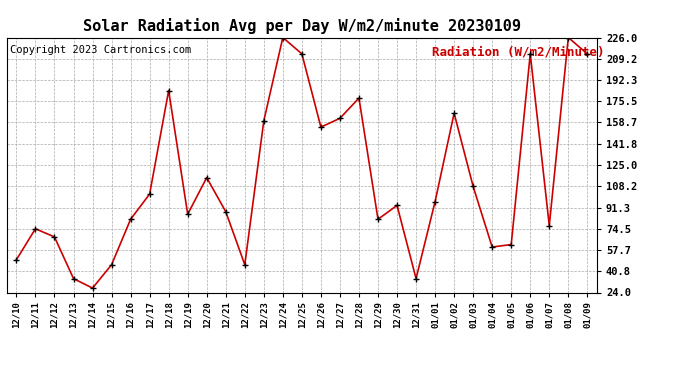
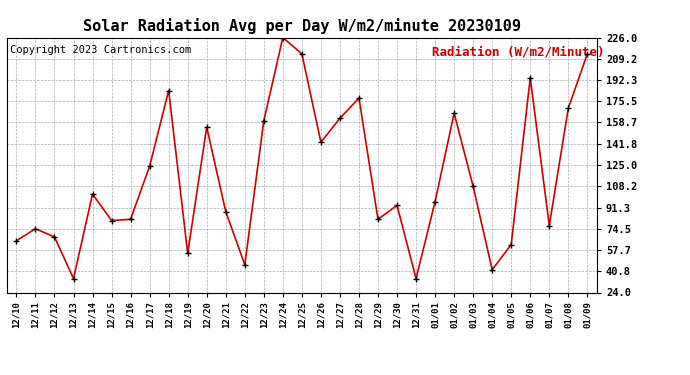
12/10: 50 -> 65
12/14: 28 -> 102
12/15: 46 -> 81
12/17: 102 -> 124
12/19: 86 -> 55
12/20: 115 -> 155
12/26: 155 -> 143
01/04: 60 -> 42
01/06: 213 -> 194
01/08: 226 -> 170
